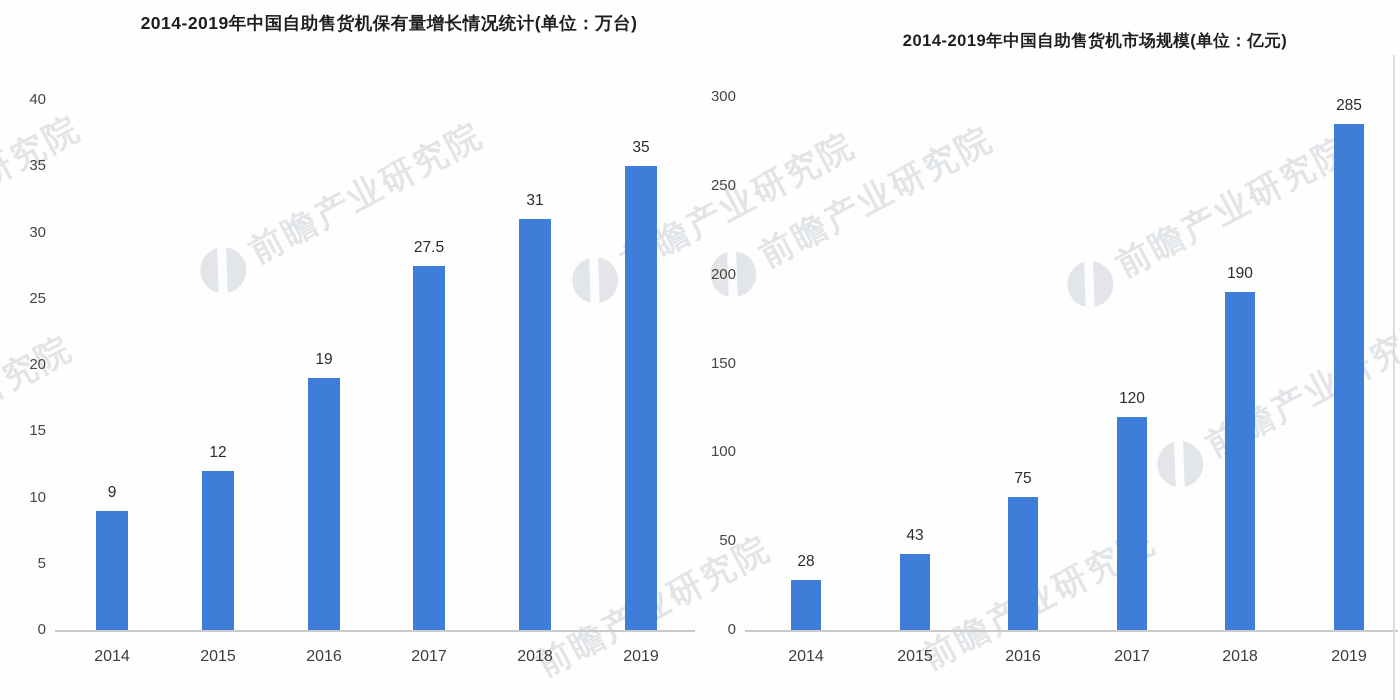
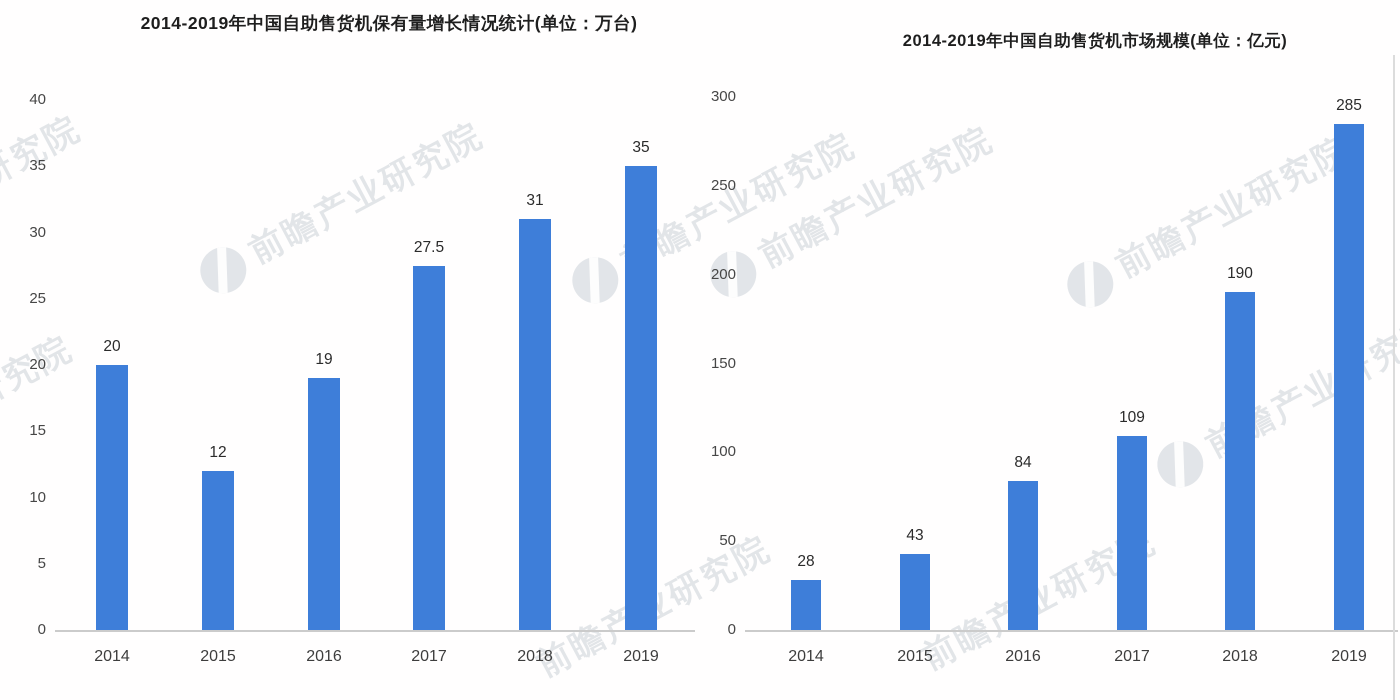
2014-2019年中国自助售货机保有量增长情况统计(单位：万台)/2014: 9 -> 20
2014-2019年中国自助售货机市场规模(单位：亿元)/2016: 75 -> 84
2014-2019年中国自助售货机市场规模(单位：亿元)/2017: 120 -> 109
